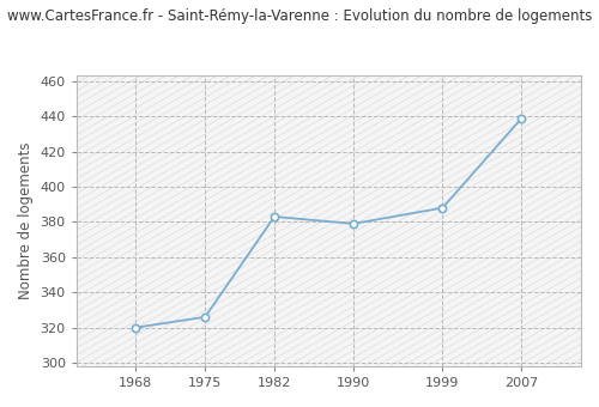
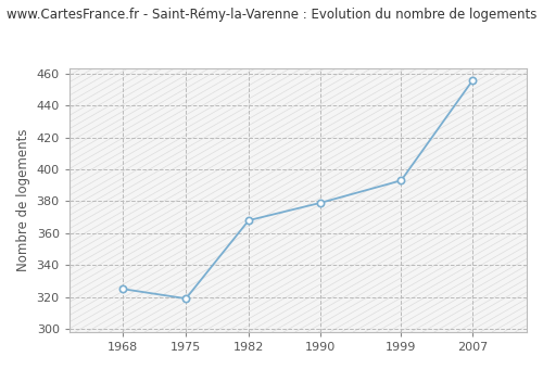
1968: 320 -> 325
1975: 326 -> 319
1982: 383 -> 368
1999: 388 -> 393
2007: 439 -> 456
